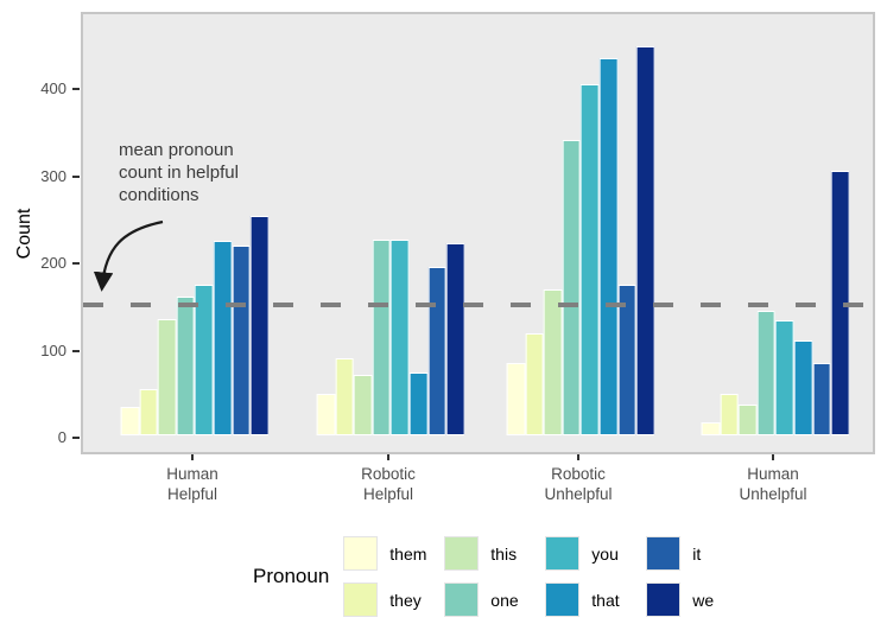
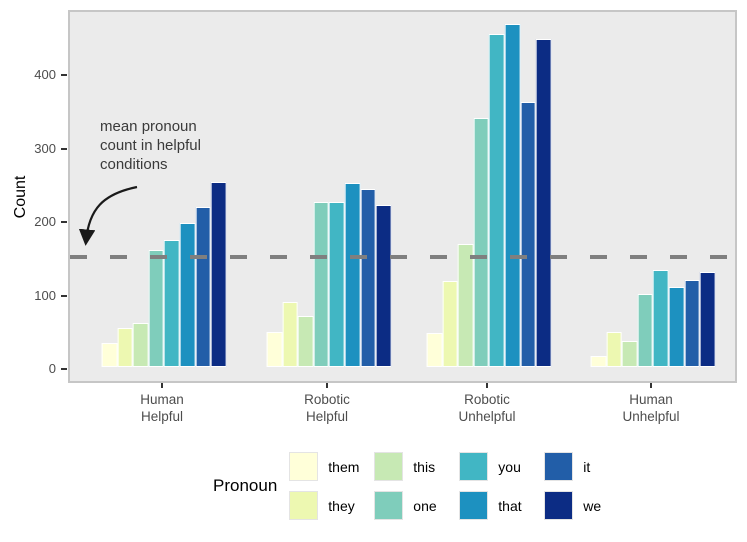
this/Human Helpful: 130 -> 60
that/Human Helpful: 220 -> 190
that/Robotic Helpful: 70 -> 250
it/Robotic Helpful: 190 -> 240
them/Robotic Unhelpful: 80 -> 40
you/Robotic Unhelpful: 400 -> 450
that/Robotic Unhelpful: 430 -> 460
it/Robotic Unhelpful: 170 -> 360
one/Human Unhelpful: 140 -> 100
it/Human Unhelpful: 80 -> 120
we/Human Unhelpful: 300 -> 130
